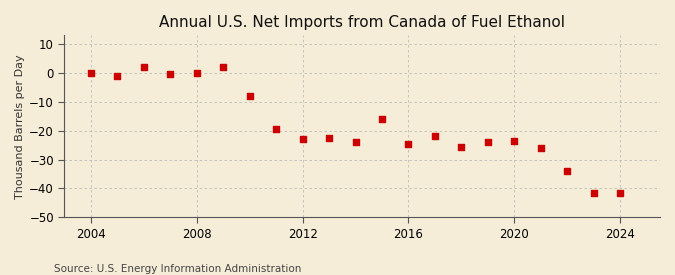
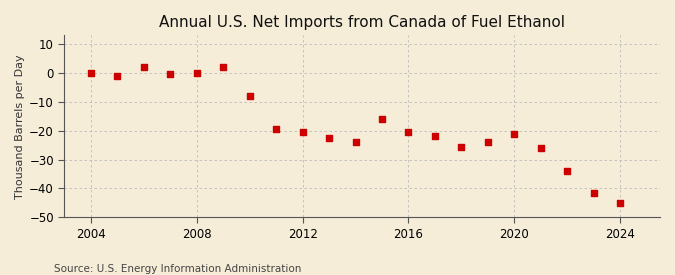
2012: -23.0 -> -20.5
2016: -24.5 -> -20.5
2020: -23.5 -> -21.0
2024: -41.5 -> -45.0
